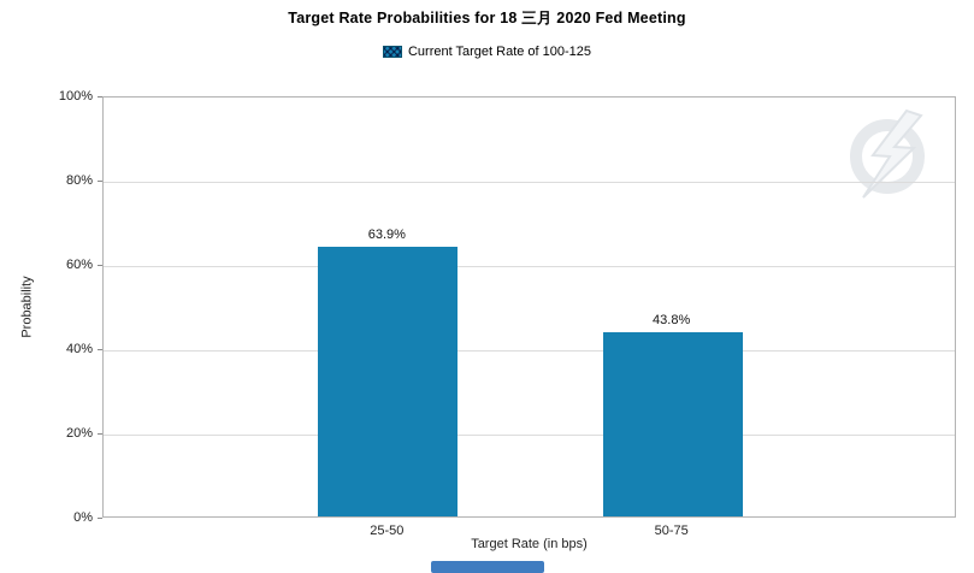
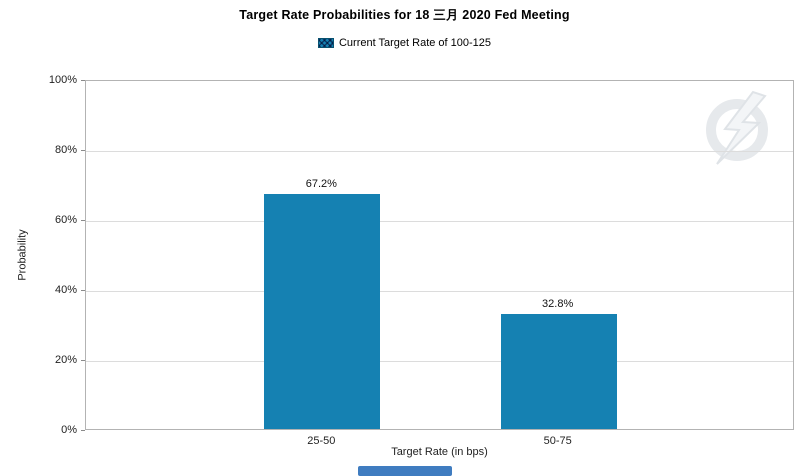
25-50: 63.9% -> 67.2%
50-75: 43.8% -> 32.8%
